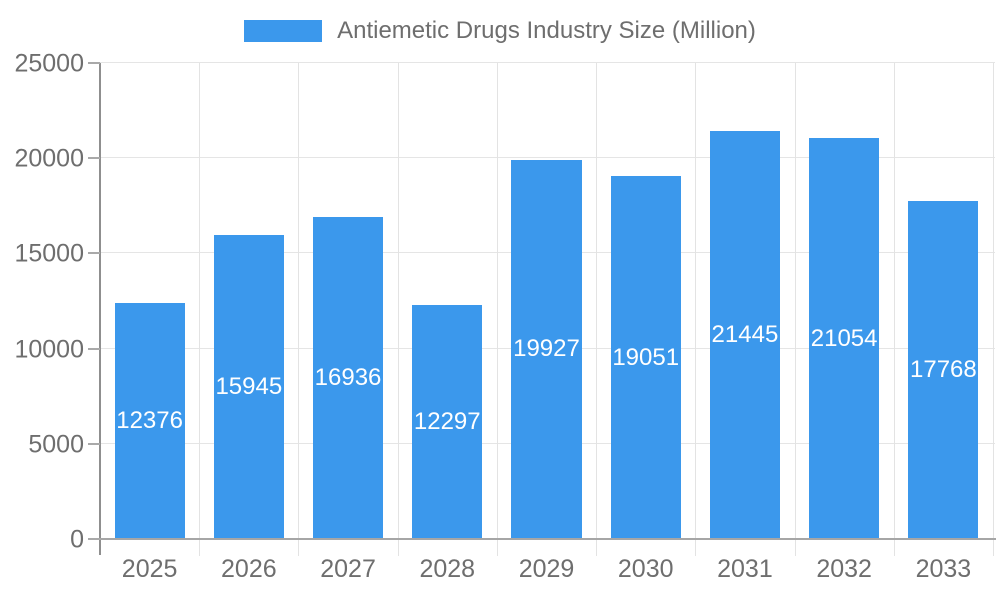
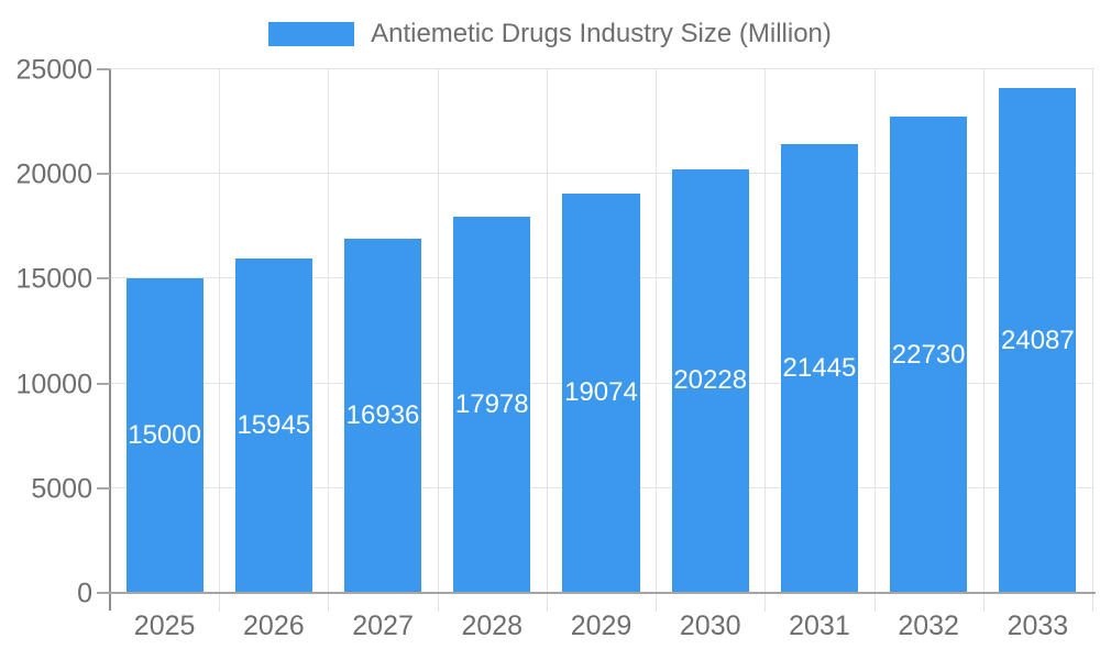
2025: 12376 -> 15000
2028: 12297 -> 17978
2029: 19927 -> 19074
2030: 19051 -> 20228
2032: 21054 -> 22730
2033: 17768 -> 24087
